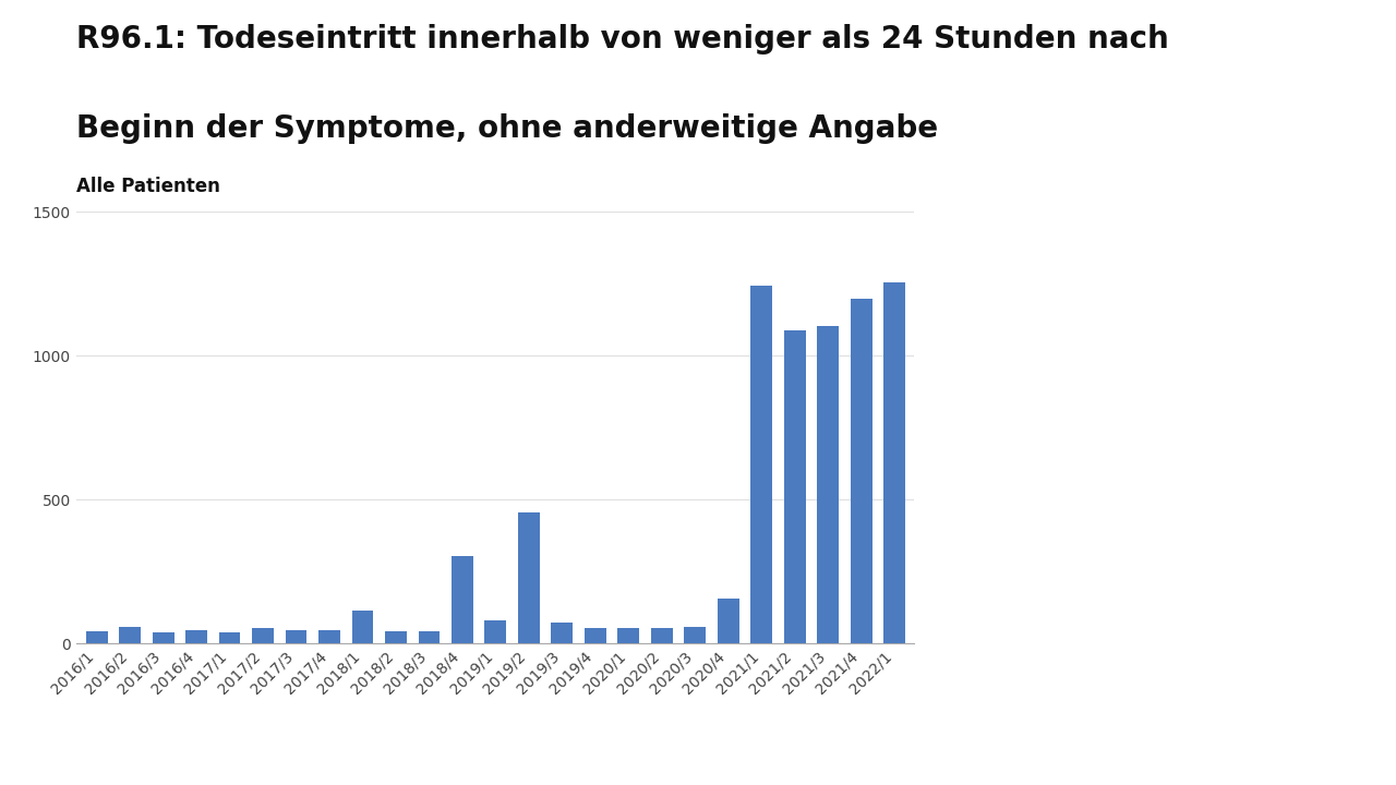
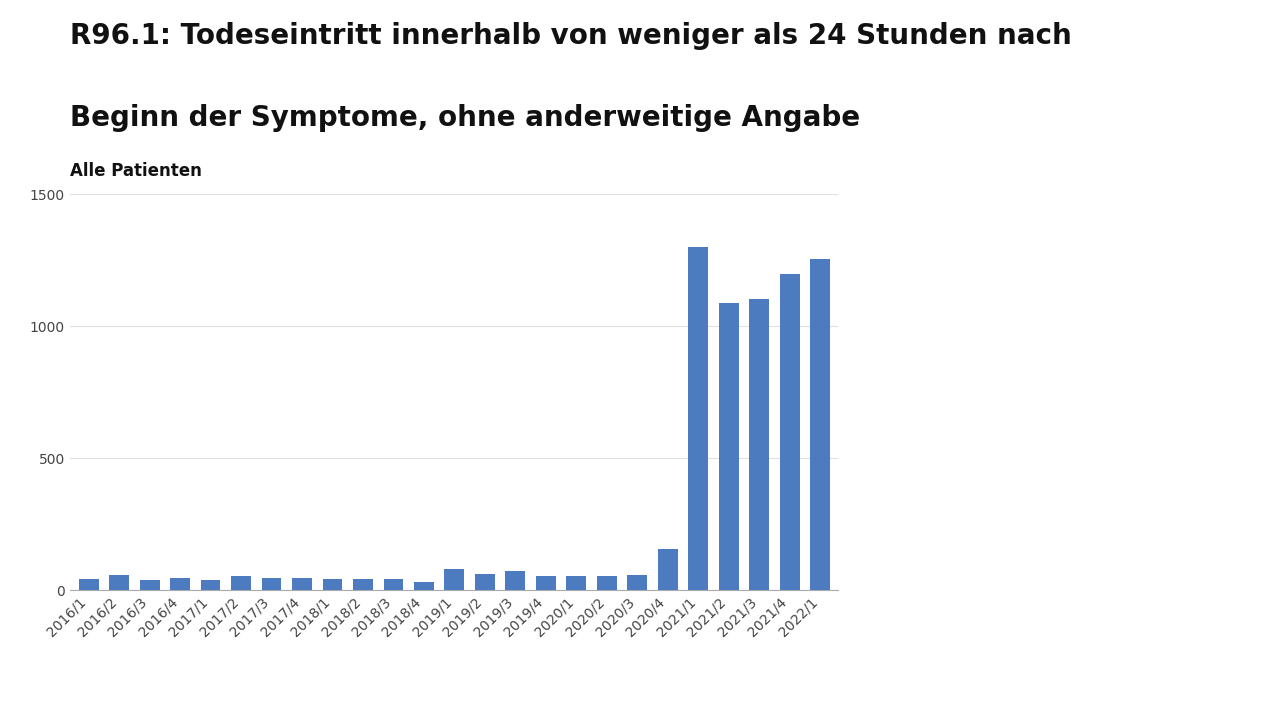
2018/1: 115 -> 44
2018/4: 305 -> 30
2019/2: 455 -> 62
2021/1: 1245 -> 1300
